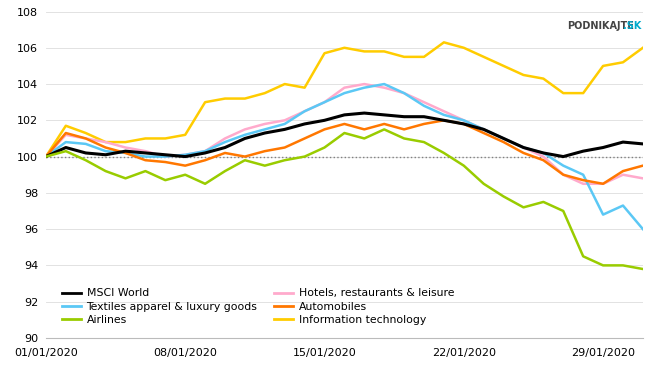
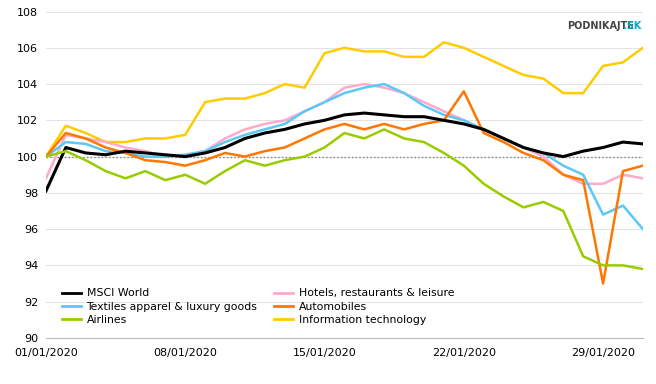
MSCI World/01/01/2020: 100.0 -> 98.1
Hotels, restaurants & leisure/01/01/2020: 100.0 -> 98.8
Automobiles/22/01/2020: 101.8 -> 103.6
Automobiles/29/01/2020: 98.5 -> 93.0
